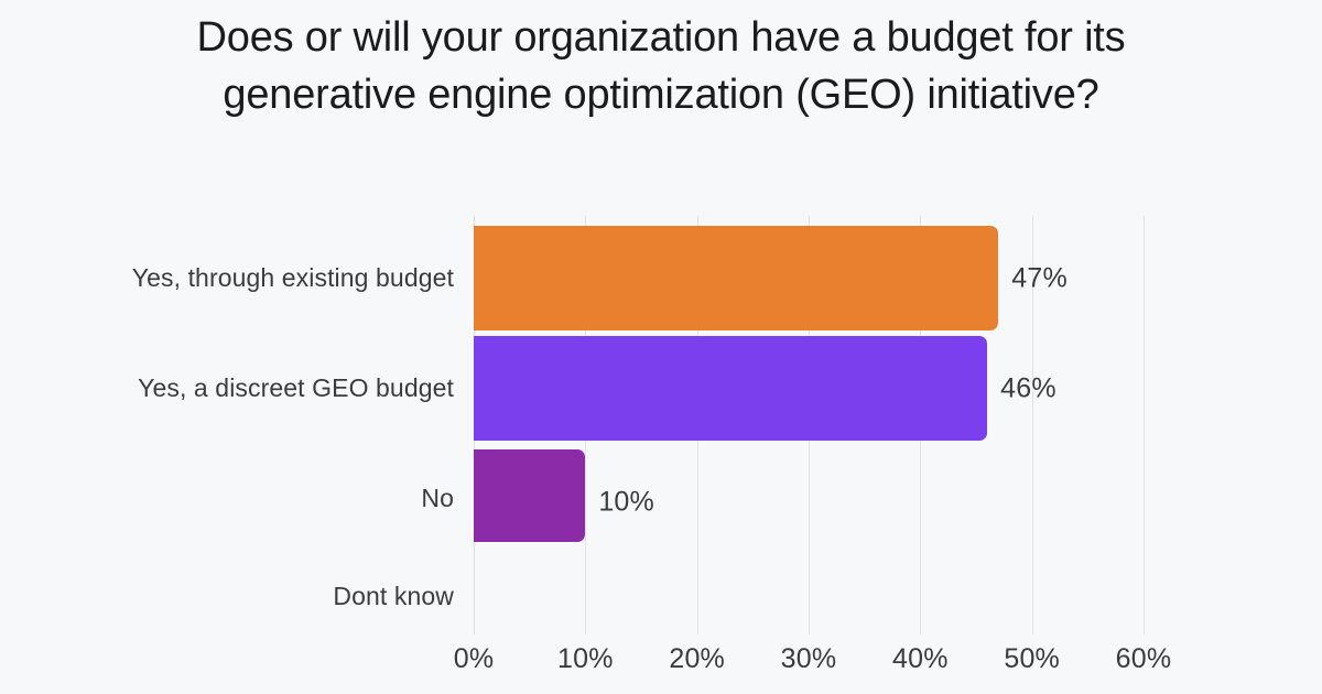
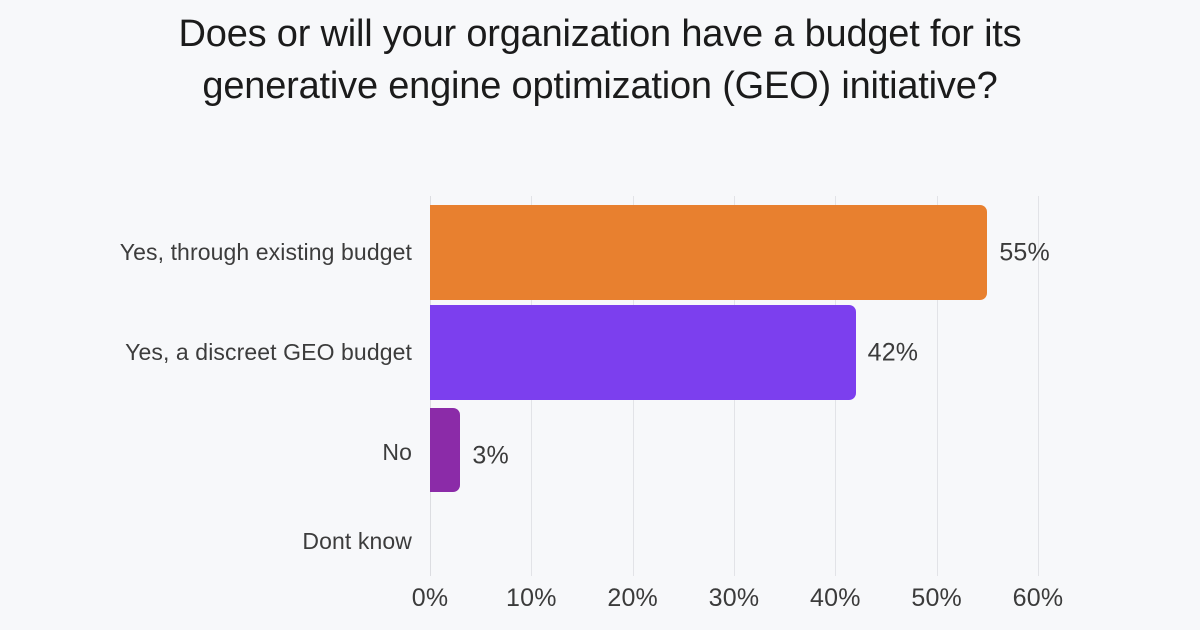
Yes, through existing budget: 47% -> 55%
Yes, a discreet GEO budget: 46% -> 42%
No: 10% -> 3%
